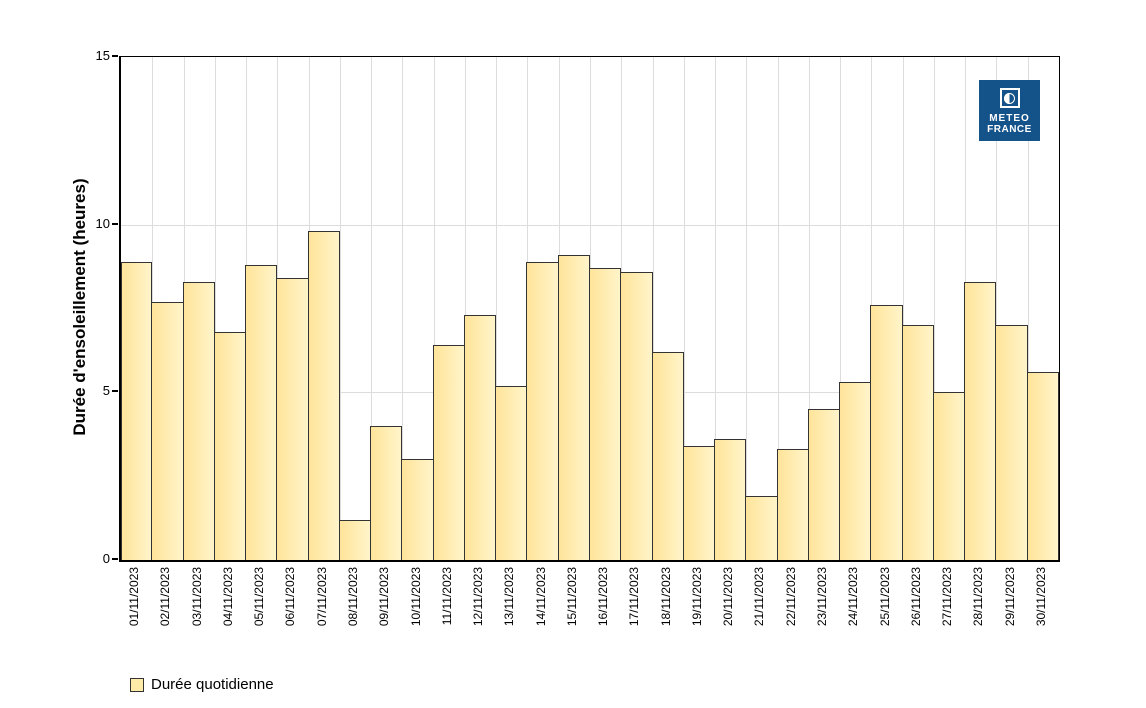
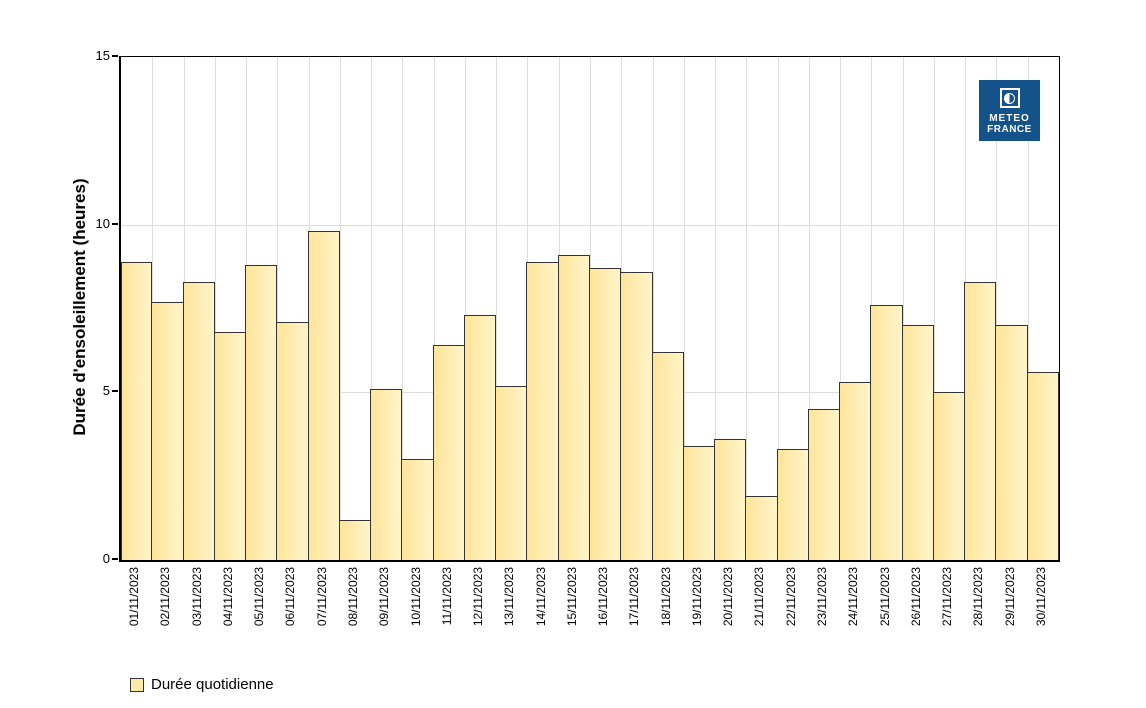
06/11/2023: 8.4 -> 7.1
09/11/2023: 4.0 -> 5.1
